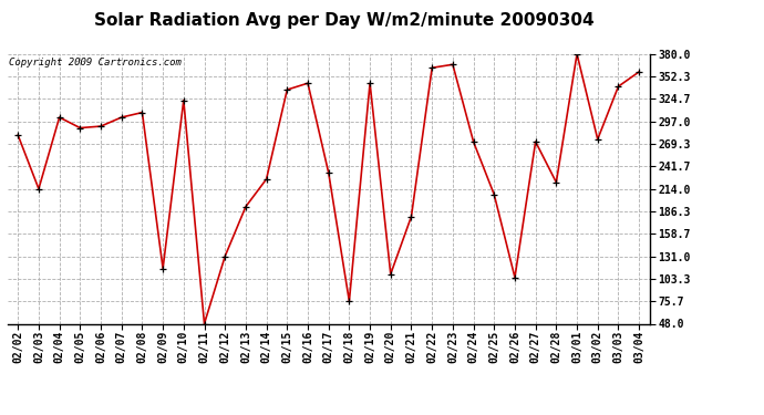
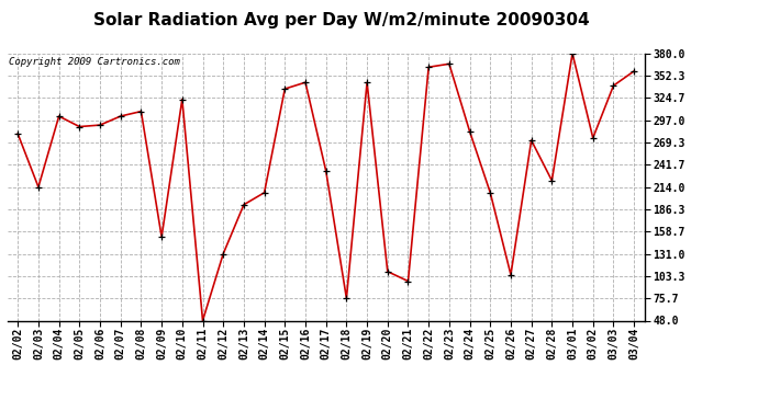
02/09: 116 -> 152
02/14: 226 -> 207
02/21: 180 -> 97
02/24: 272 -> 283
